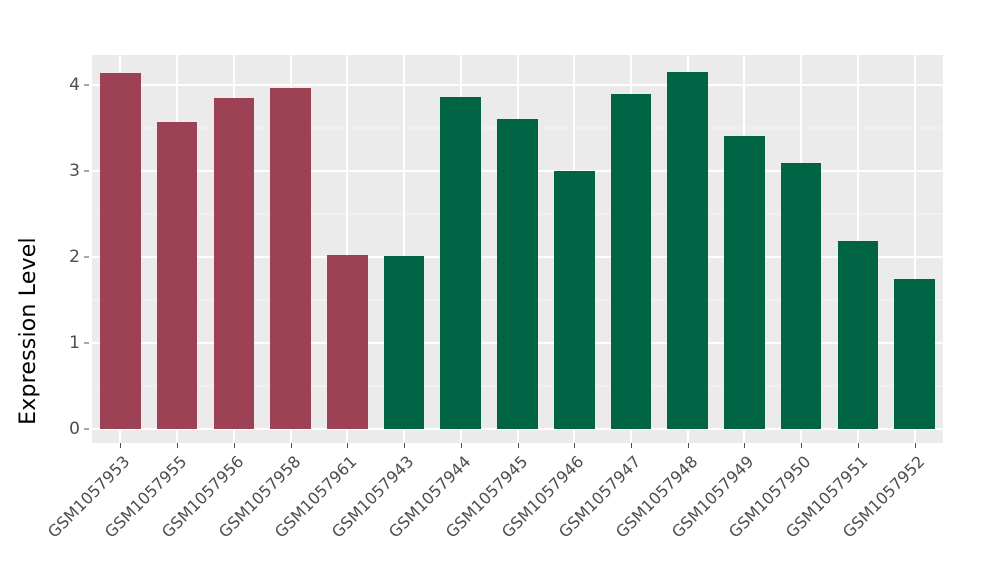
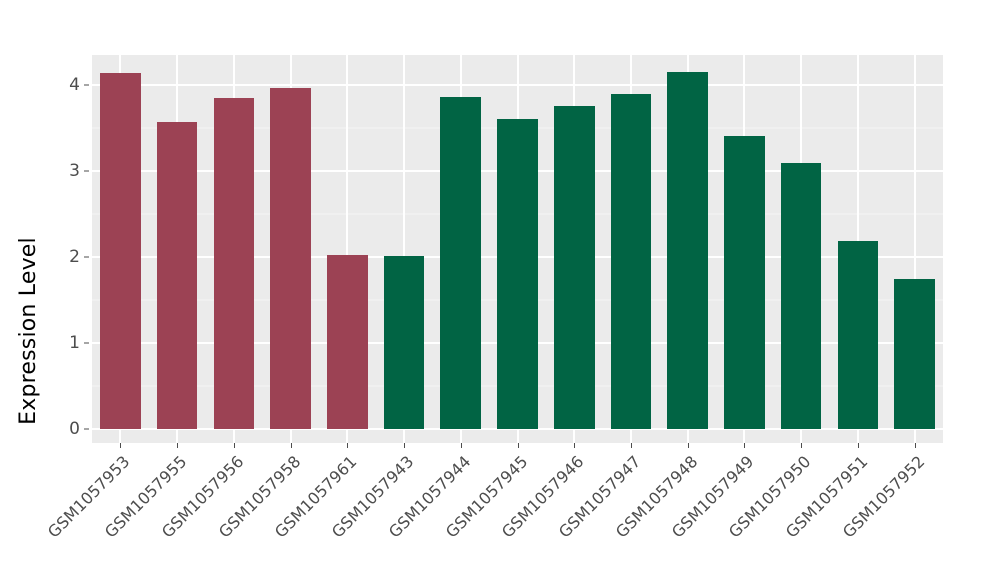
GSM1057946: 3.0 -> 3.8
